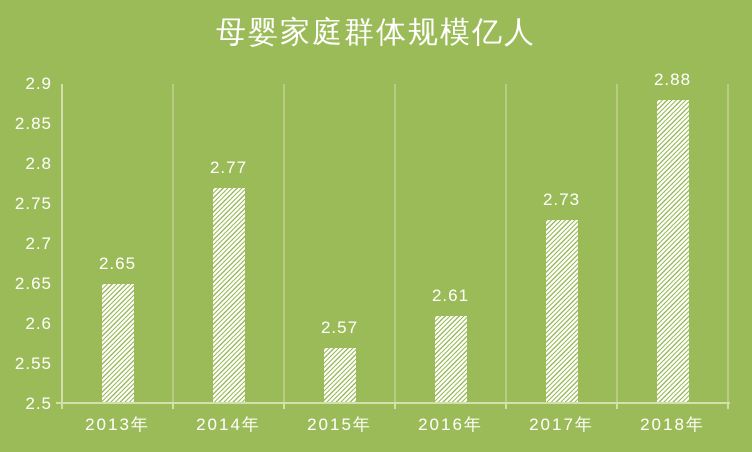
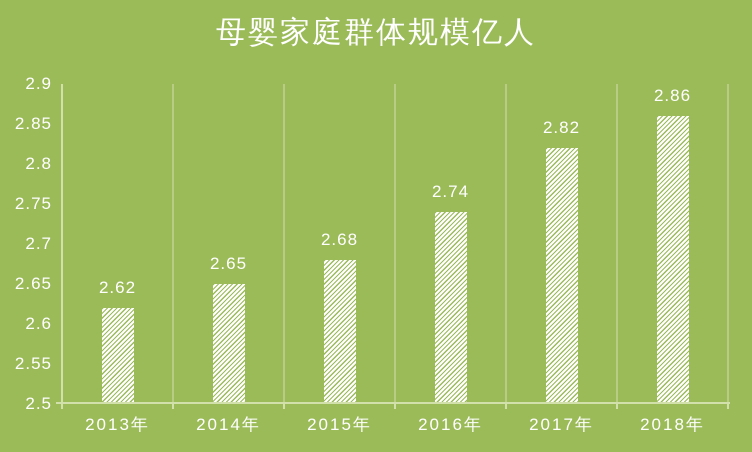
2013年: 2.65 -> 2.62
2014年: 2.77 -> 2.65
2015年: 2.57 -> 2.68
2016年: 2.61 -> 2.74
2017年: 2.73 -> 2.82
2018年: 2.88 -> 2.86
